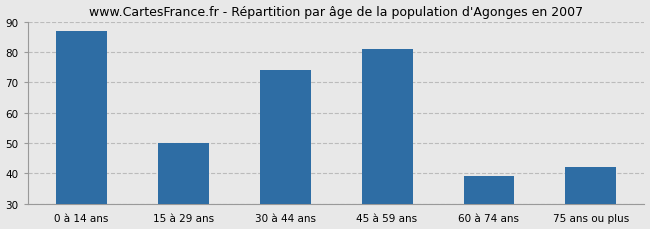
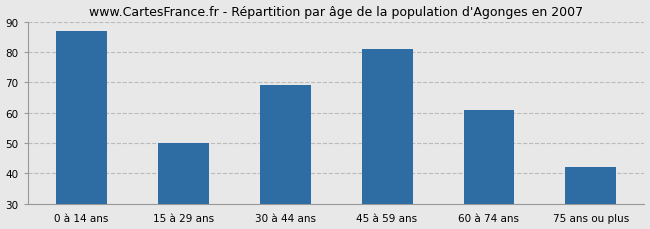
30 à 44 ans: 74 -> 69
60 à 74 ans: 39 -> 61
